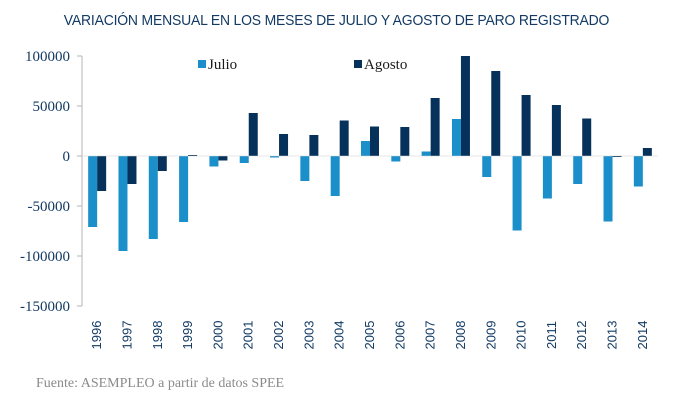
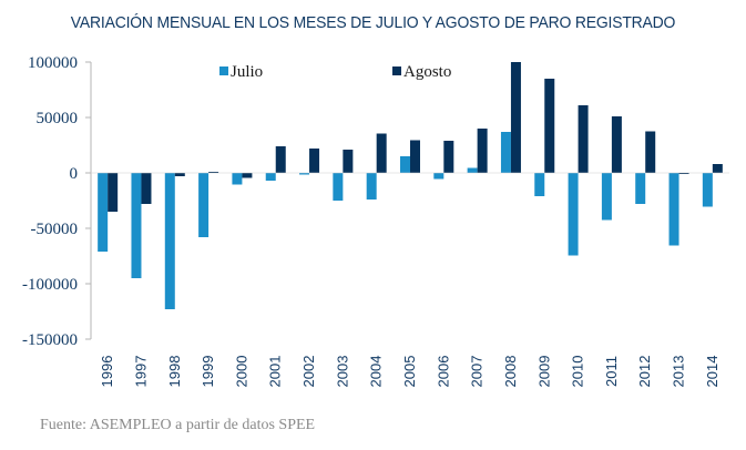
Julio/1998: -83000 -> -123000
Agosto/1998: -15000 -> -3000
Julio/1999: -66000 -> -58000
Agosto/2001: 43000 -> 24000
Julio/2004: -40000 -> -24000
Agosto/2007: 58000 -> 40000
